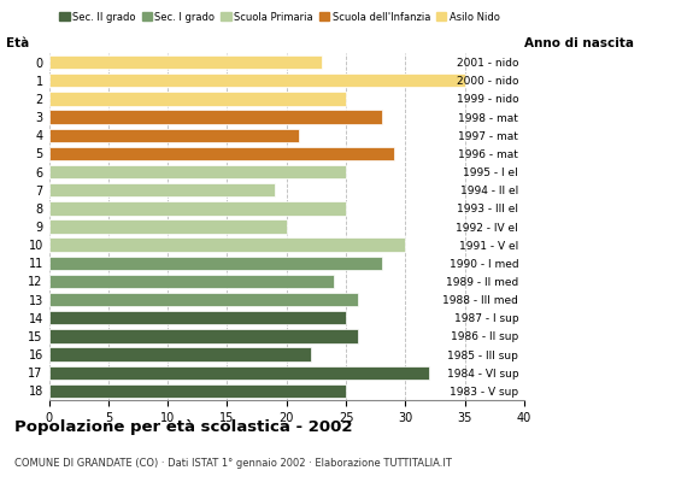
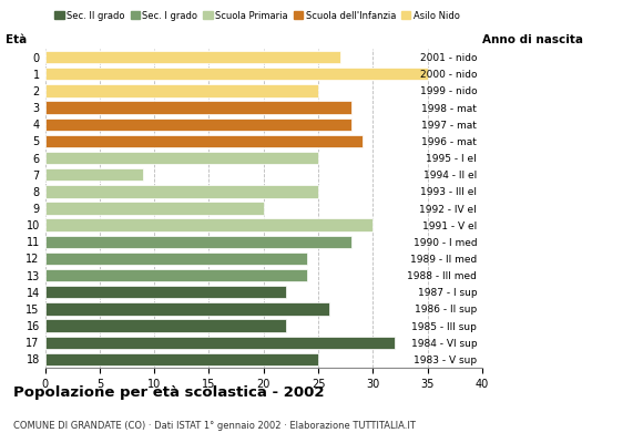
0: 23 -> 27
4: 21 -> 28
7: 19 -> 9
13: 26 -> 24
14: 25 -> 22
